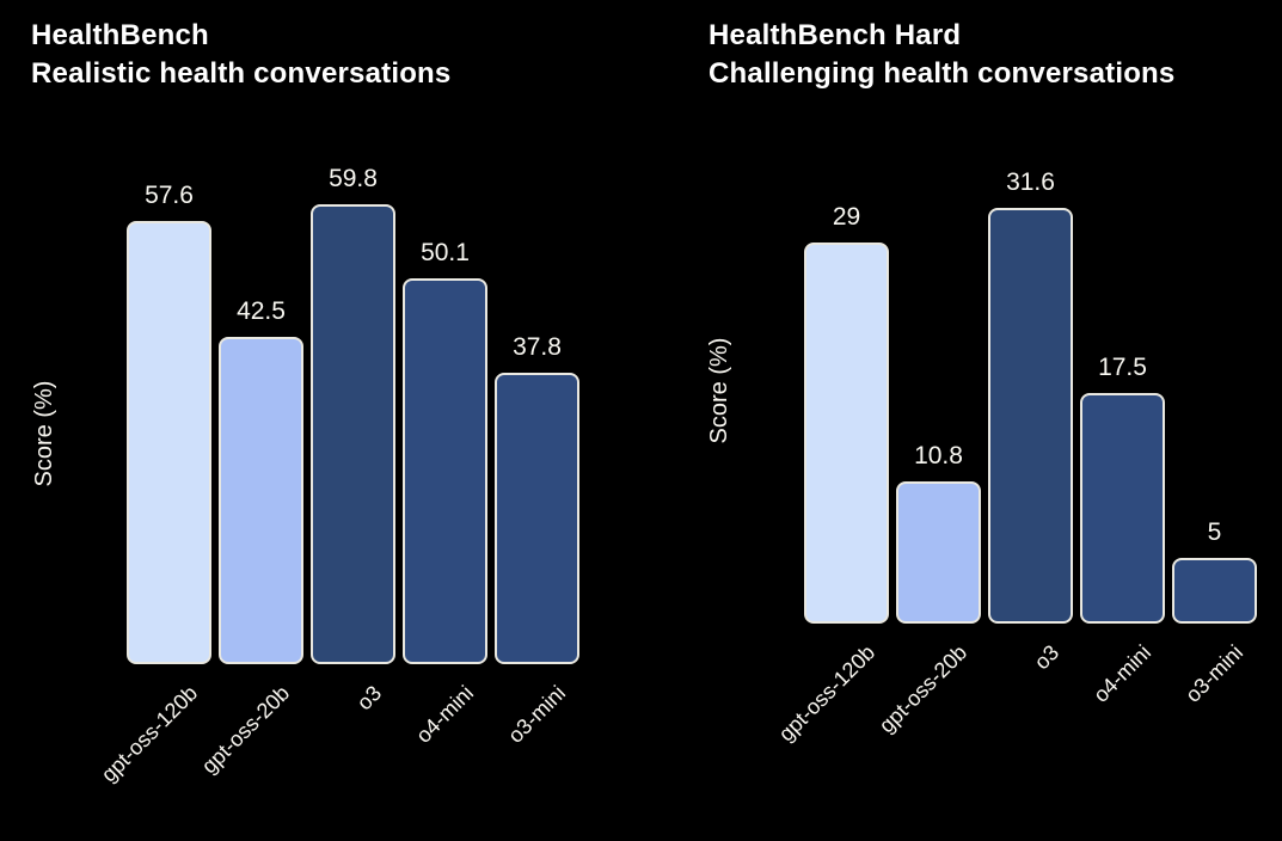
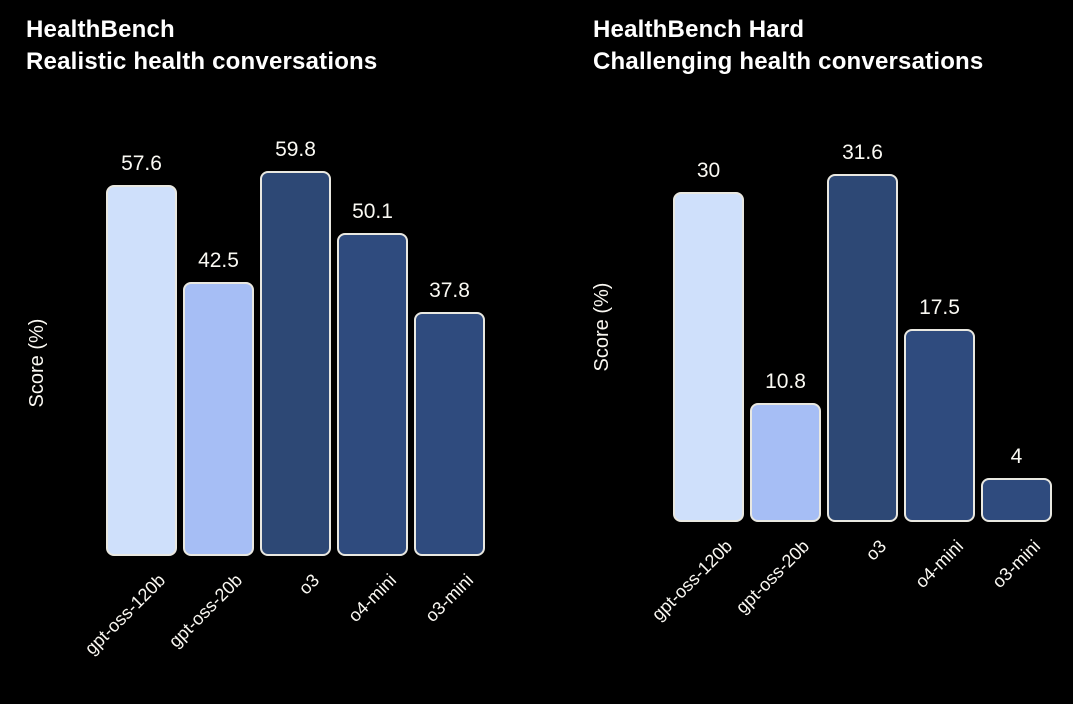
HealthBench Hard/gpt-oss-120b: 29 -> 30
HealthBench Hard/o3-mini: 5 -> 4
